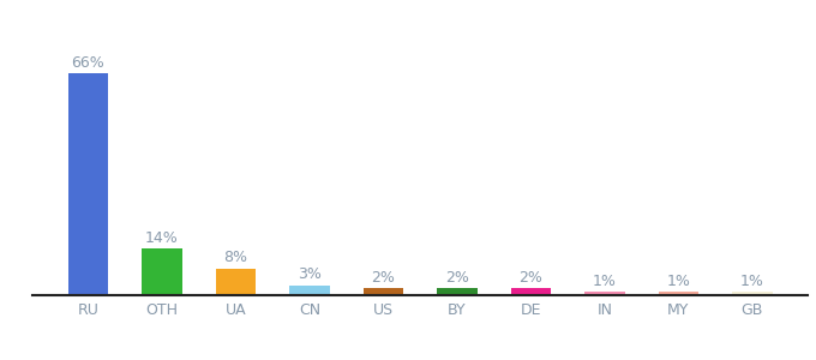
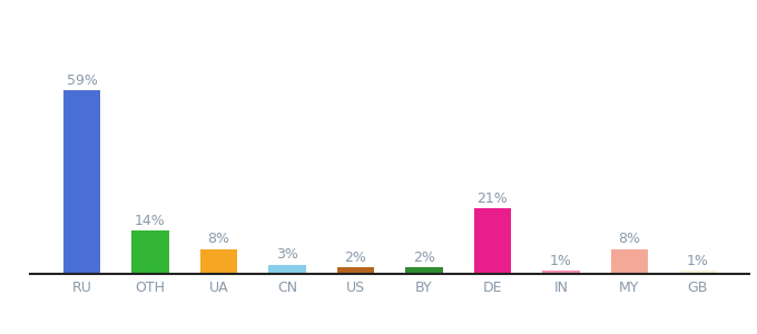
RU: 66% -> 59%
DE: 2% -> 21%
MY: 1% -> 8%
